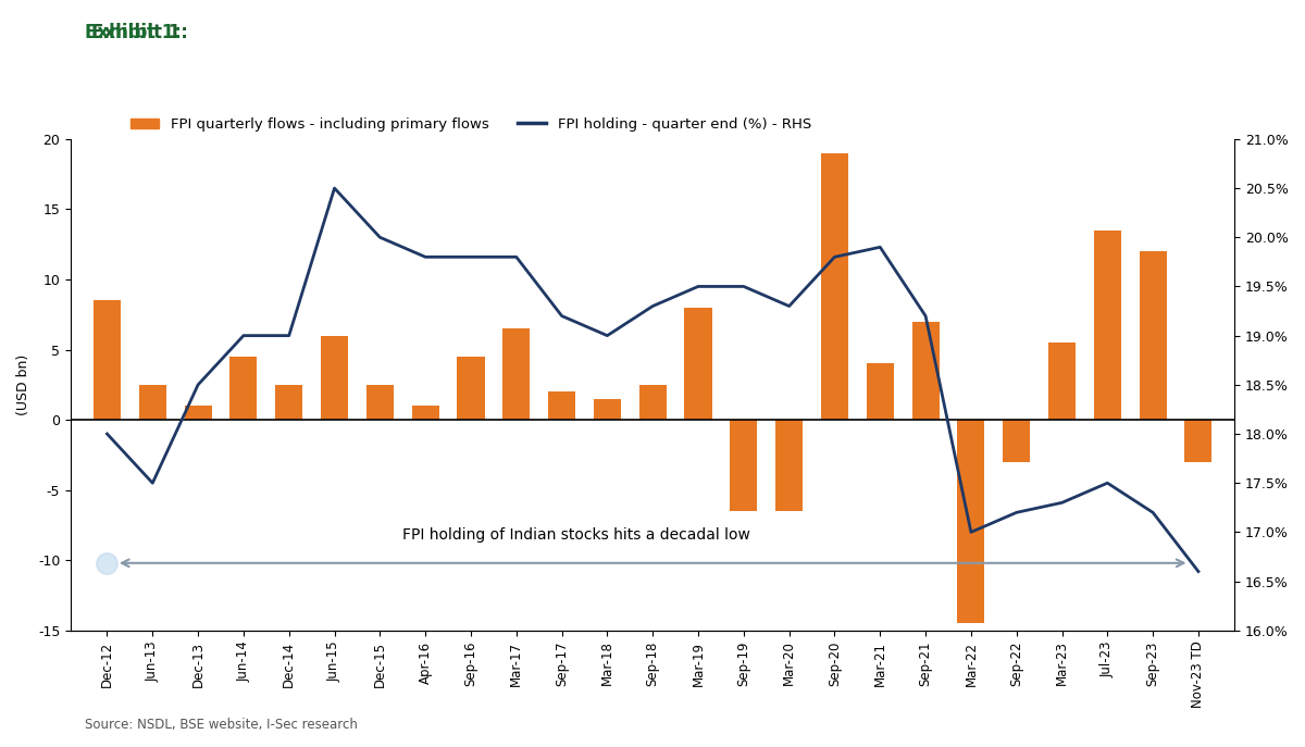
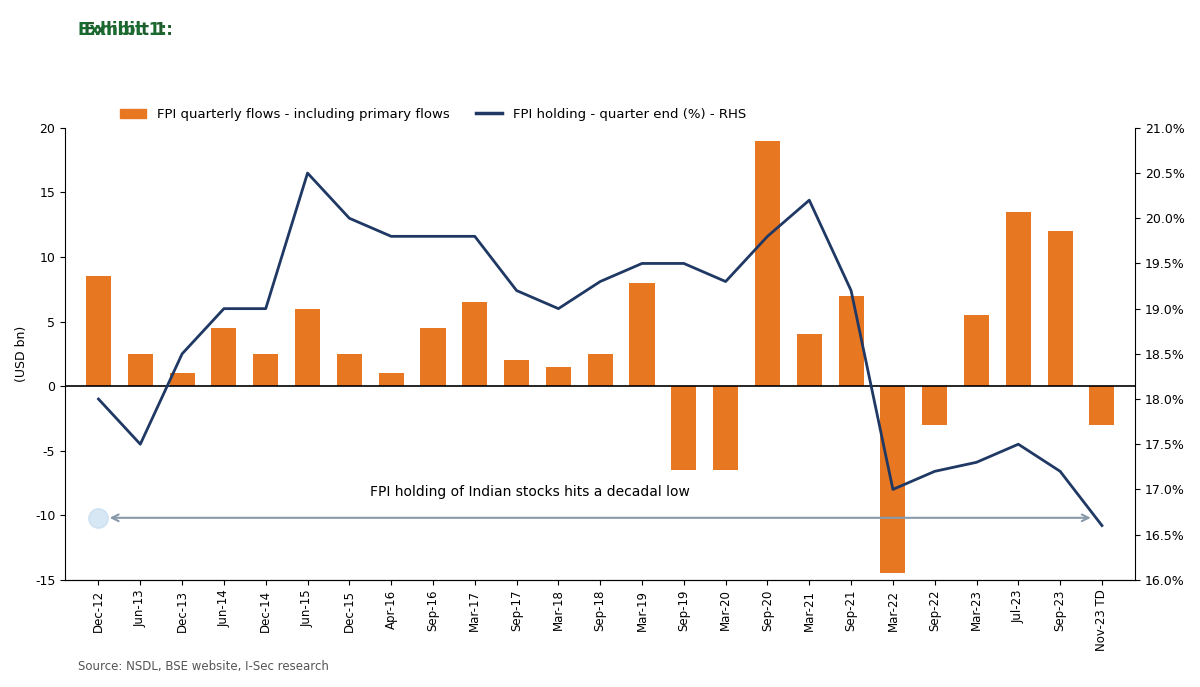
FPI holding - quarter end (%) - RHS/Mar-21: 19.9% -> 20.2%
